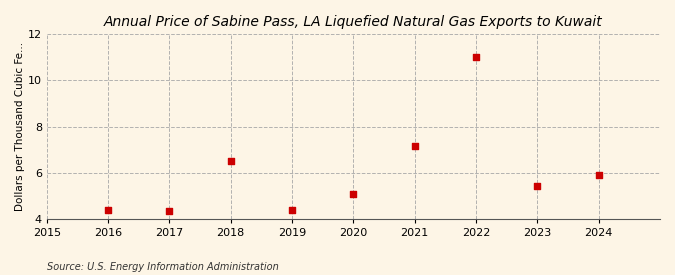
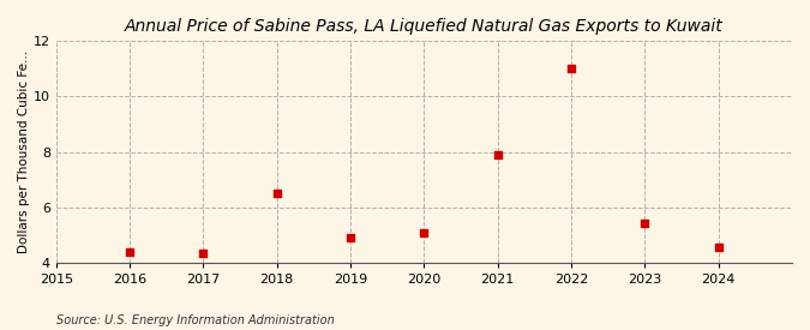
2019: 4.40 -> 4.90
2021: 7.15 -> 7.90
2024: 5.90 -> 4.55
